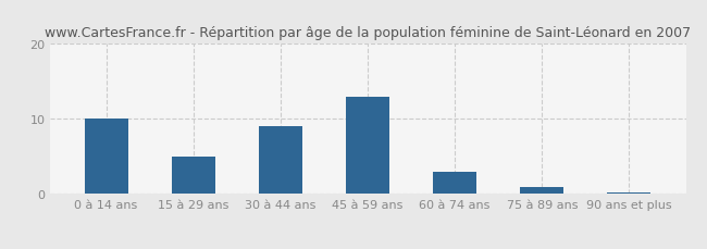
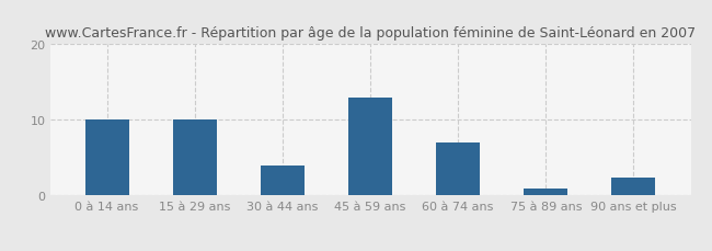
15 à 29 ans: 5.0 -> 10.0
30 à 44 ans: 9.0 -> 4.0
60 à 74 ans: 3.0 -> 7.0
90 ans et plus: 0.2 -> 2.4
